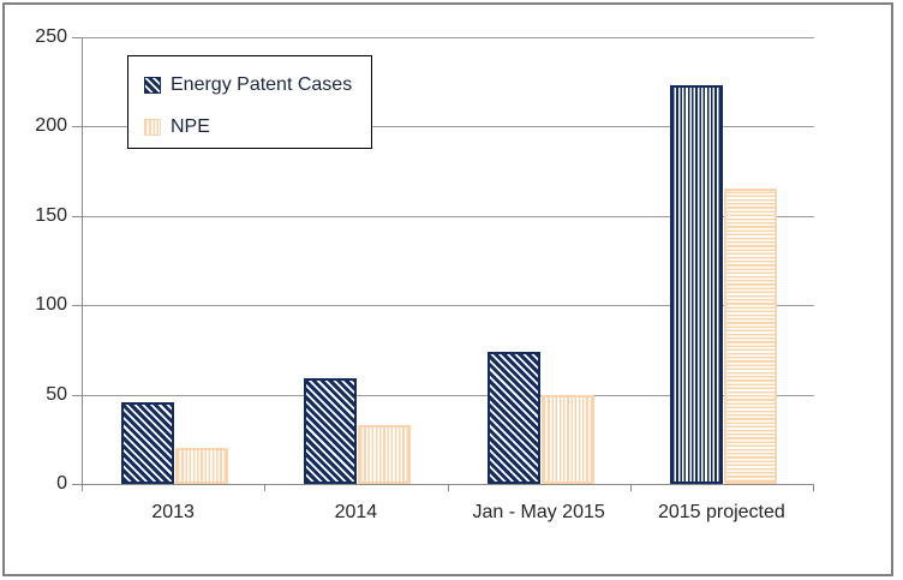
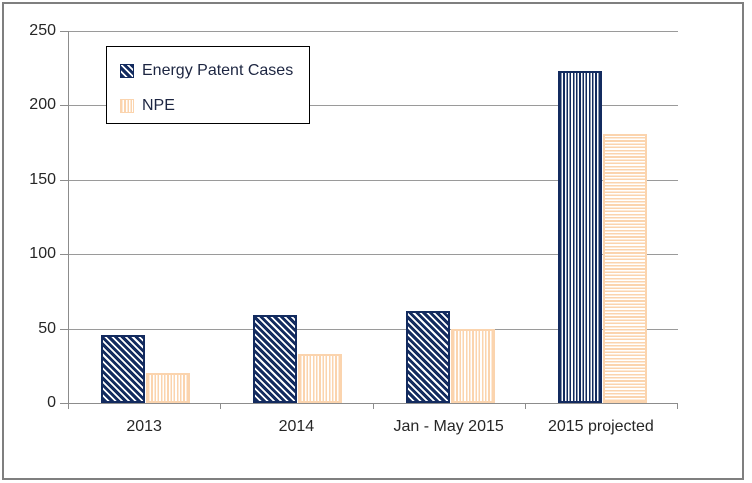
Energy Patent Cases/Jan - May 2015: 74 -> 62
NPE/2015 projected: 165 -> 181
